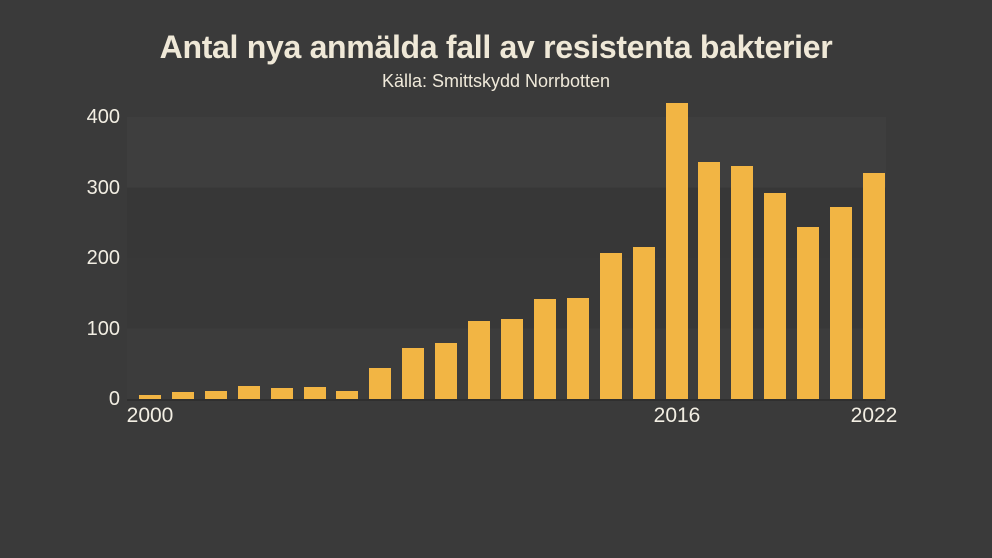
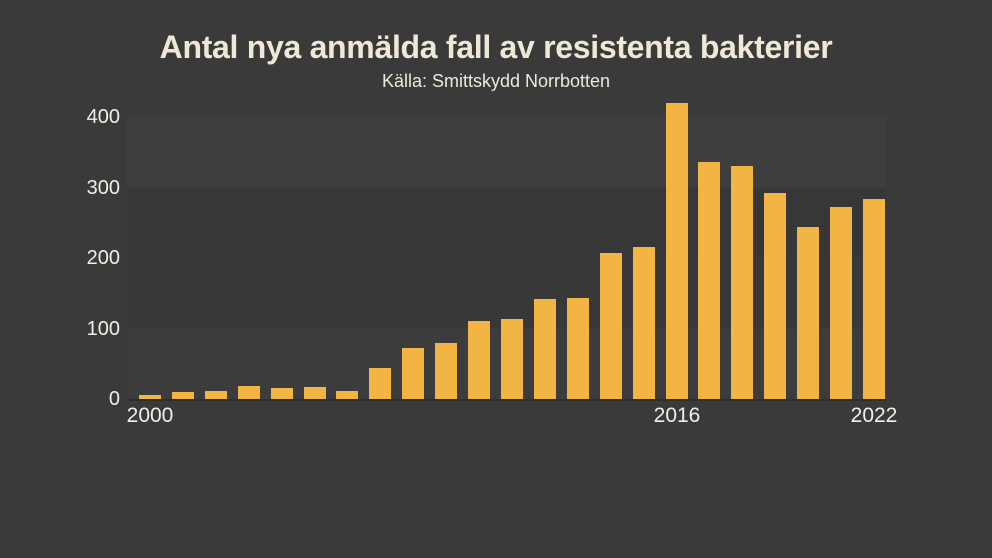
2022: 320 -> 280
